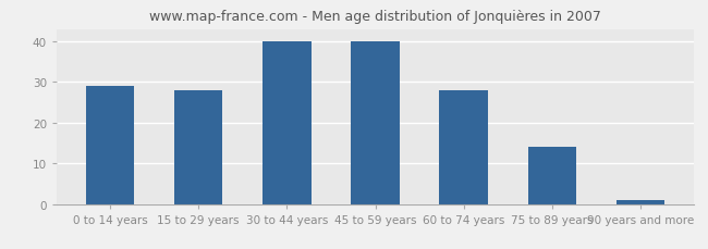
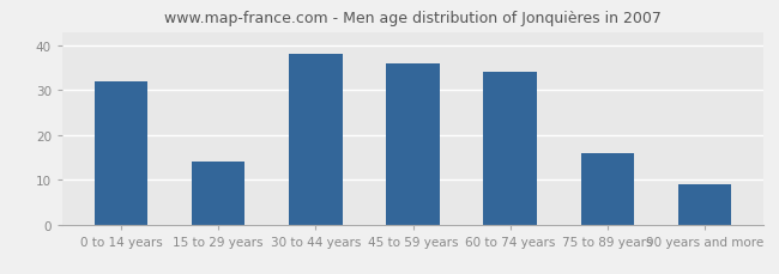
0 to 14 years: 29 -> 32
15 to 29 years: 28 -> 14
30 to 44 years: 40 -> 38
45 to 59 years: 40 -> 36
60 to 74 years: 28 -> 34
75 to 89 years: 14 -> 16
90 years and more: 1 -> 9
